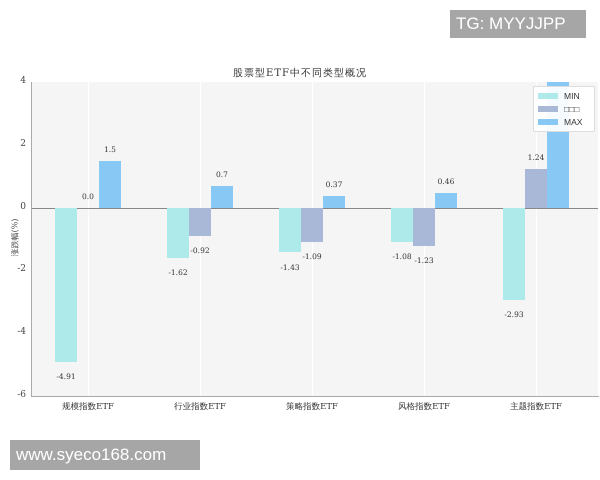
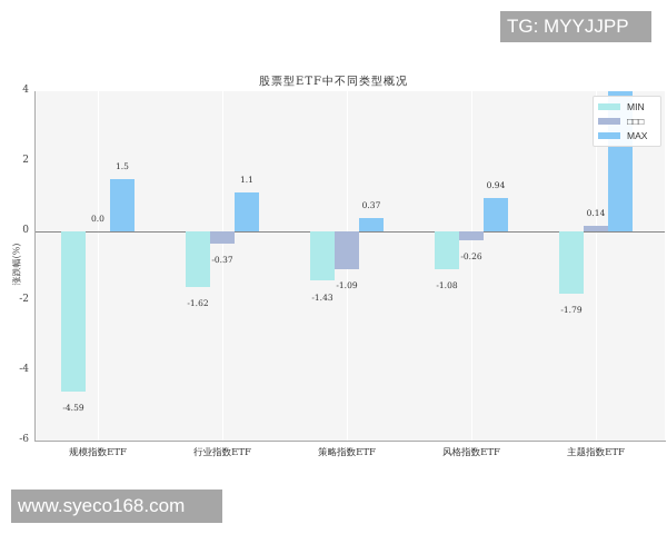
MIN/规模指数ETF: -4.91 -> -4.59
□□□/行业指数ETF: -0.92 -> -0.37
MAX/行业指数ETF: 0.7 -> 1.1
□□□/风格指数ETF: -1.23 -> -0.26
MAX/风格指数ETF: 0.46 -> 0.94
MIN/主题指数ETF: -2.93 -> -1.79
□□□/主题指数ETF: 1.24 -> 0.14
